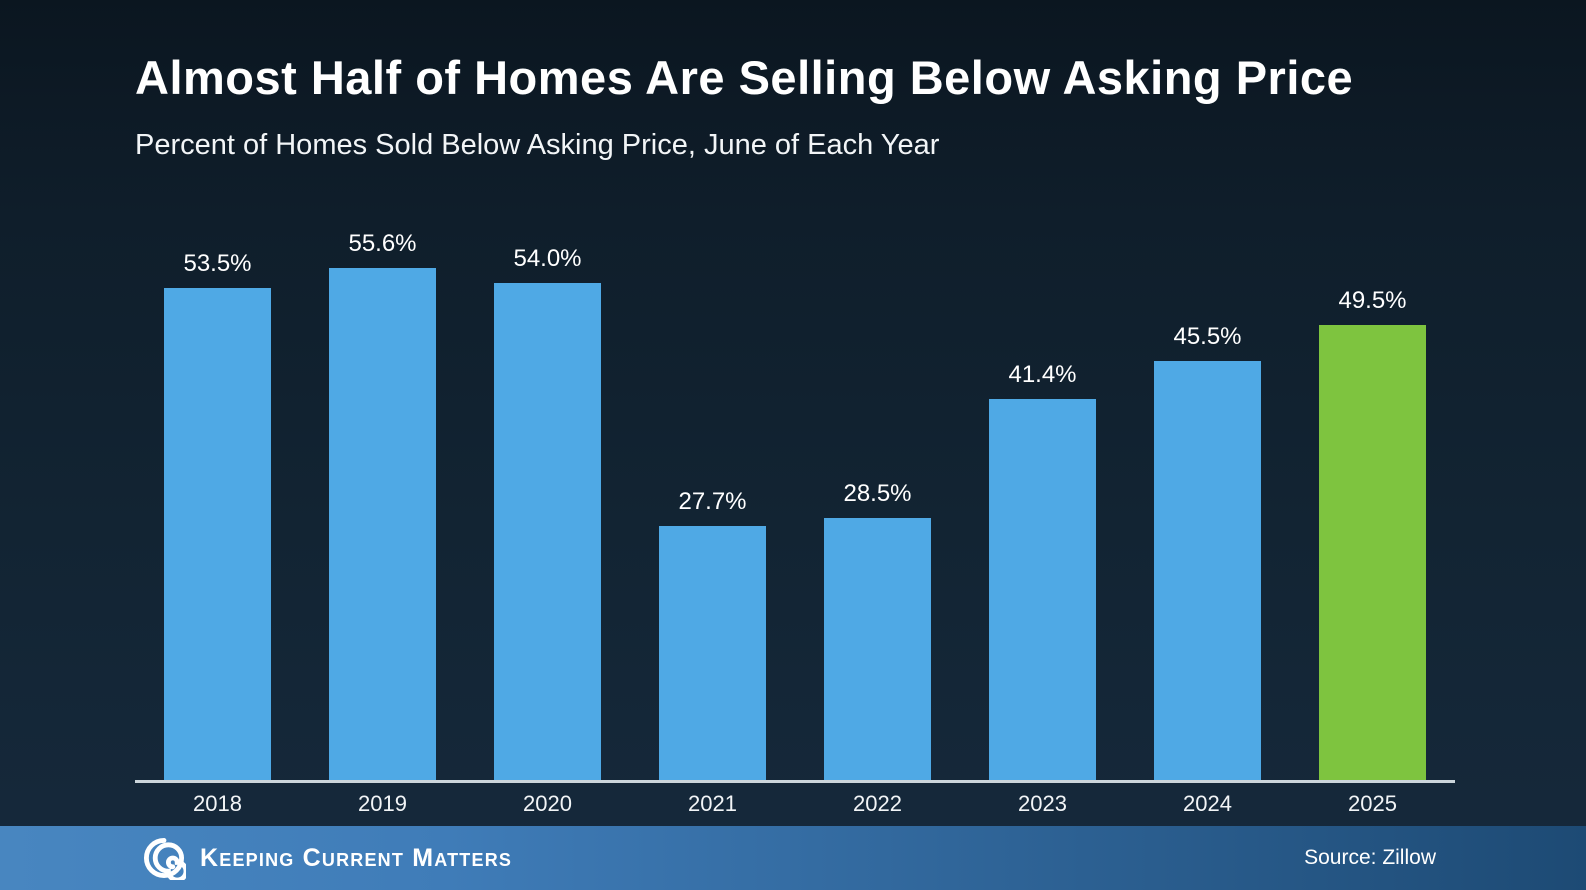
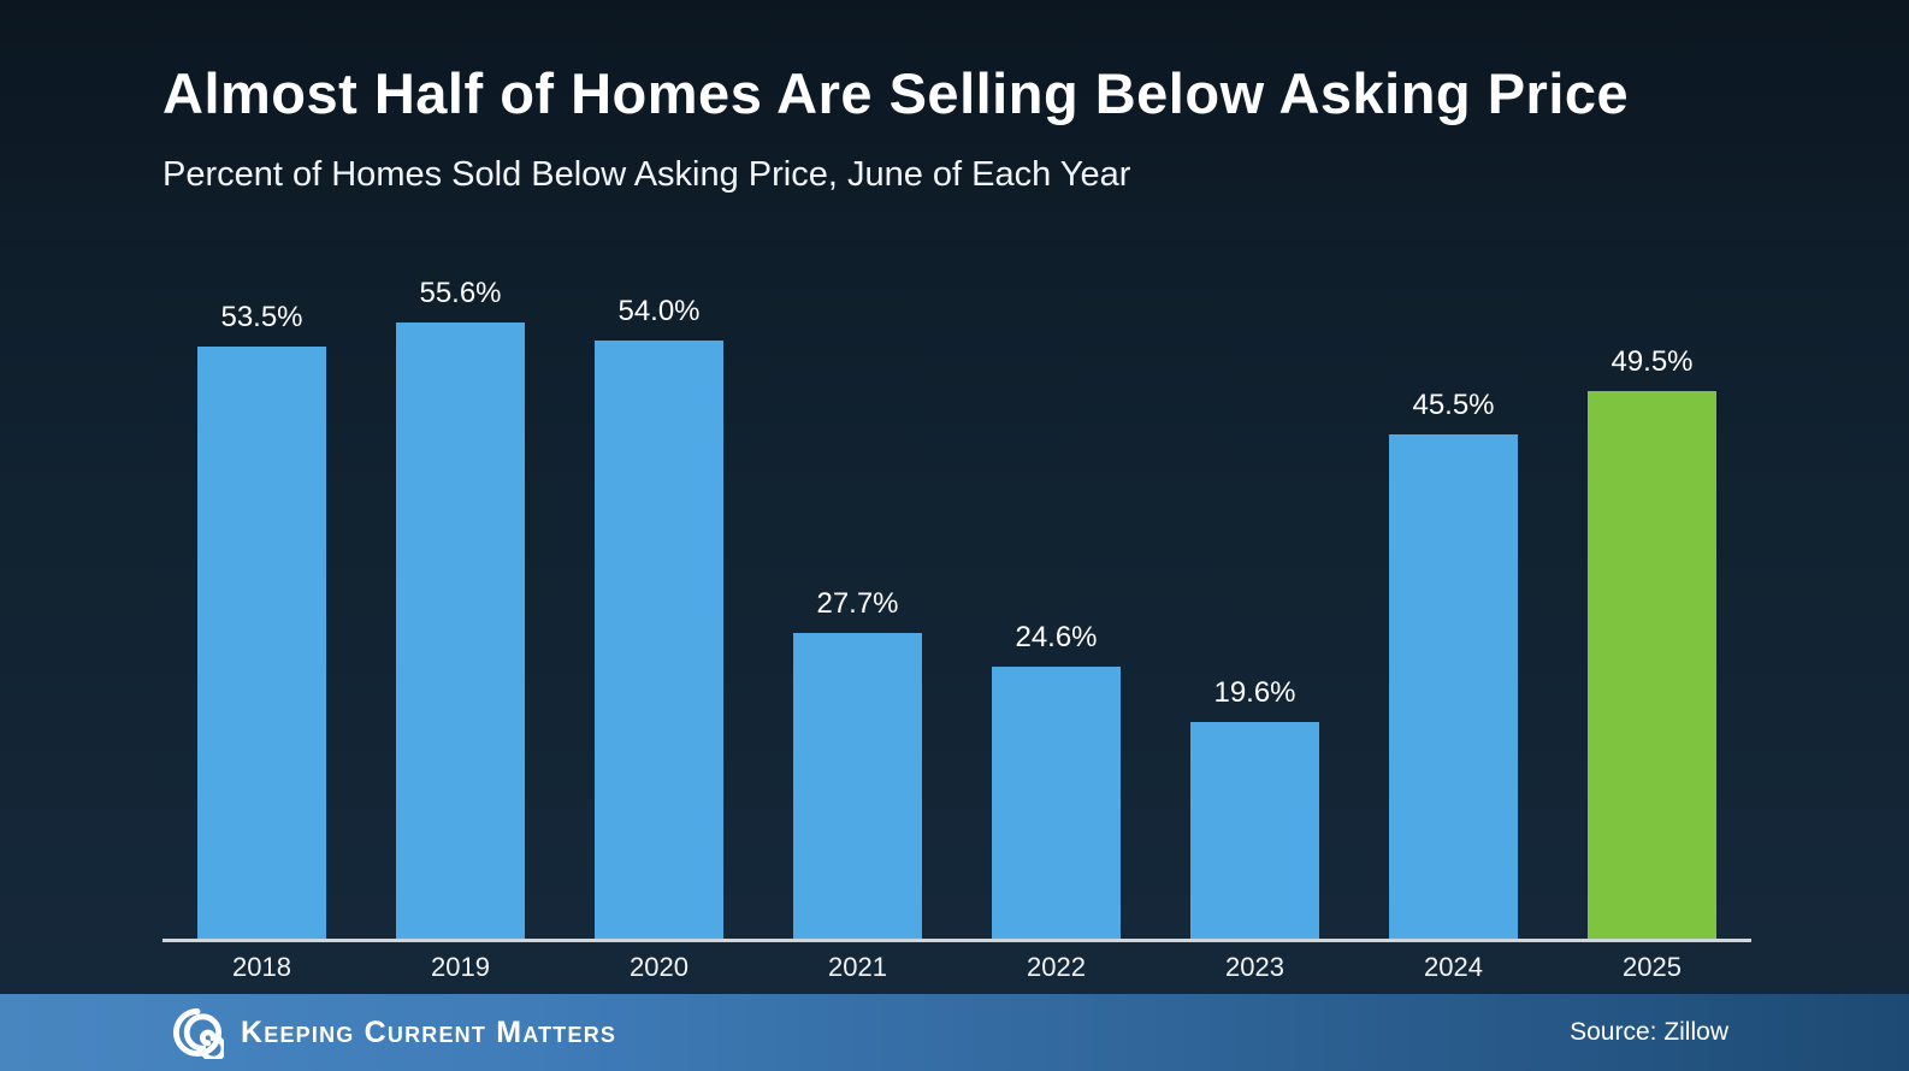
2022: 28.5% -> 24.6%
2023: 41.4% -> 19.6%
